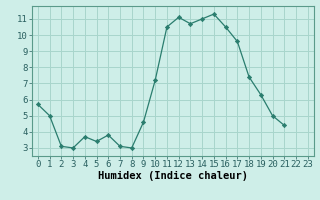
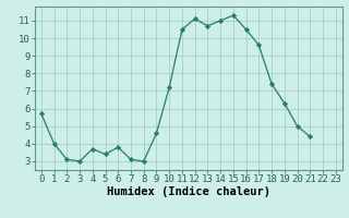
1: 5.0 -> 4.0
